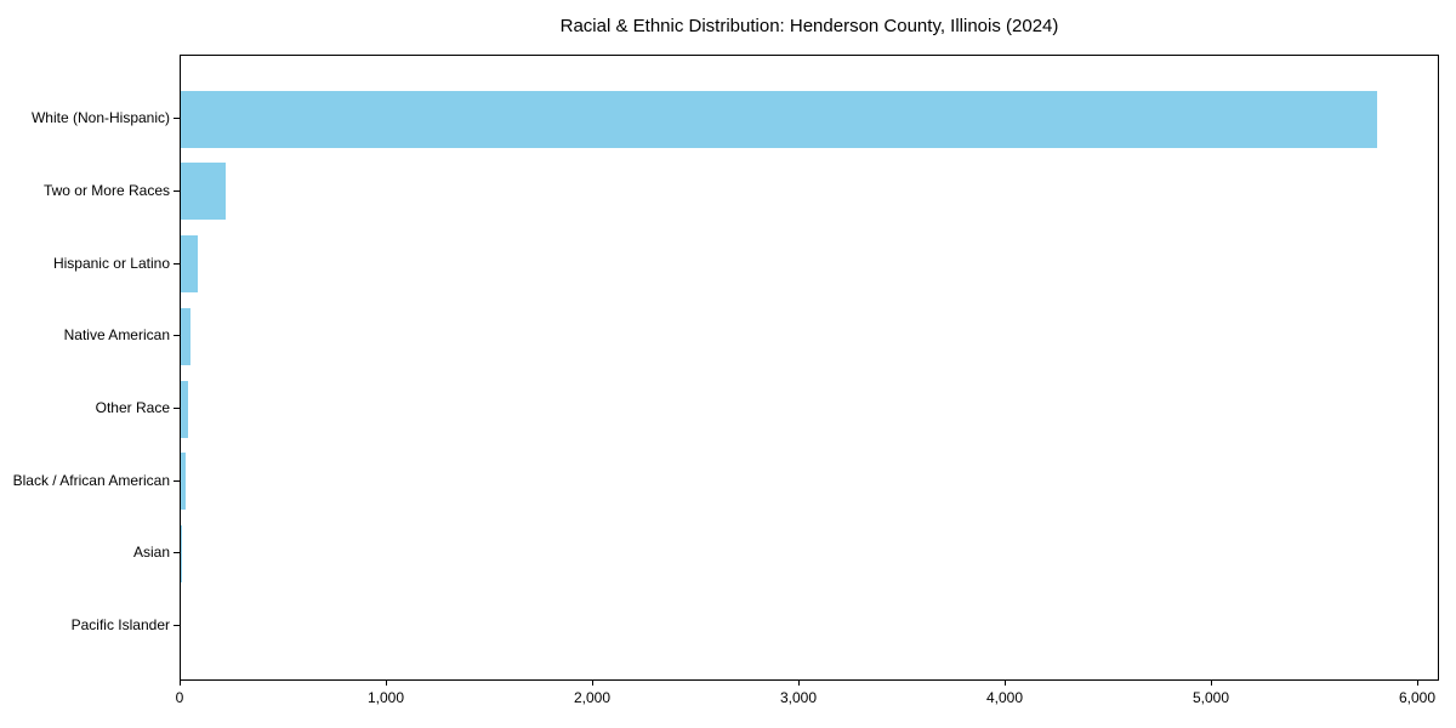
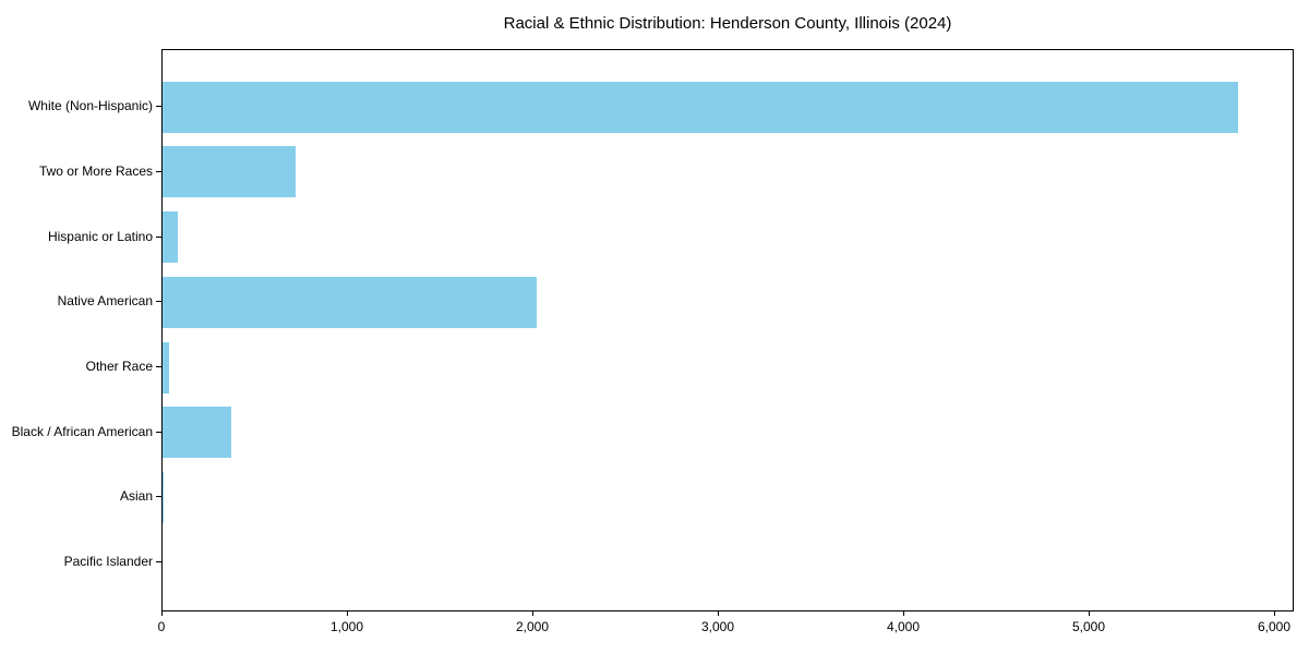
Two or More Races: 220 -> 720
Native American: 40 -> 2020
Black / African American: 20 -> 370
